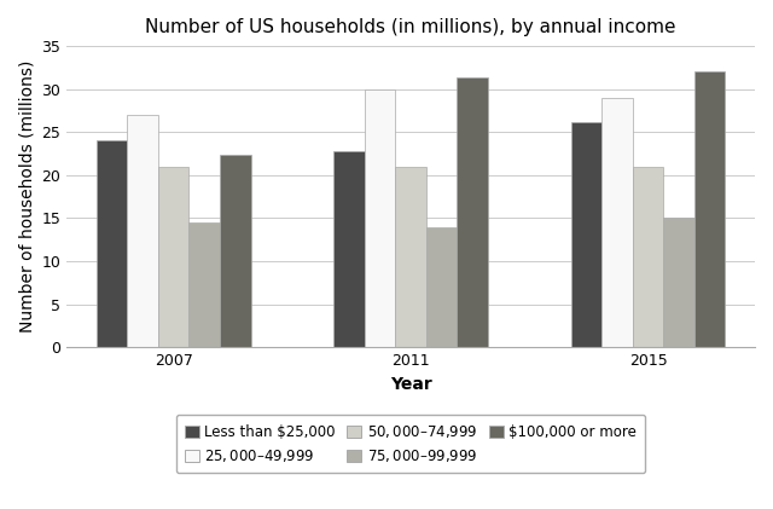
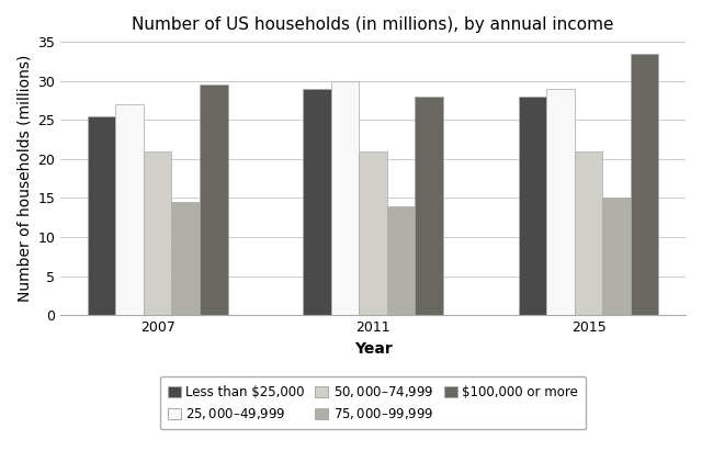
Less than $25,000/2007: 24.0 -> 25.5
$100,000 or more/2007: 22.4 -> 29.5
Less than $25,000/2011: 22.8 -> 29.0
$100,000 or more/2011: 31.4 -> 28.0
Less than $25,000/2015: 26.2 -> 28.0
$100,000 or more/2015: 32.0 -> 33.5
